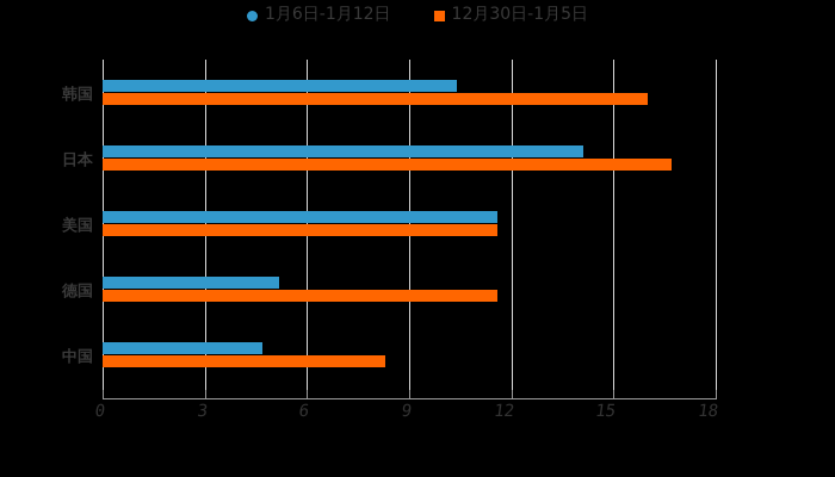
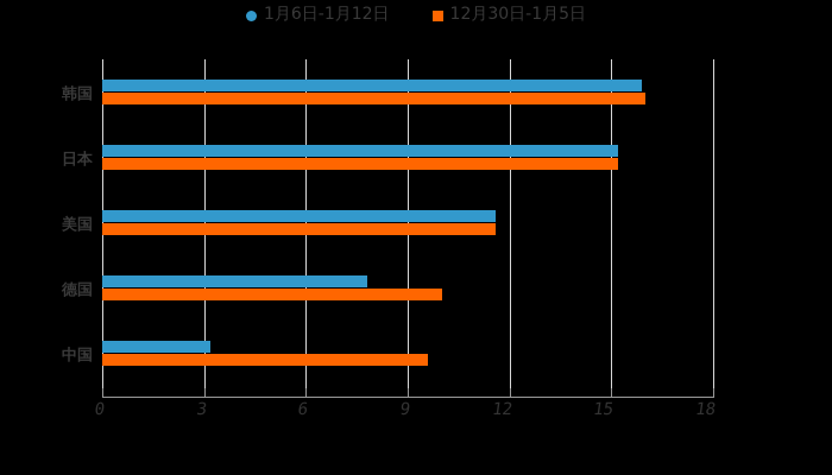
1月6日-1月12日/韩国: 10.4 -> 15.9
1月6日-1月12日/日本: 14.1 -> 15.2
12月30日-1月5日/日本: 16.7 -> 15.2
1月6日-1月12日/德国: 5.2 -> 7.8
12月30日-1月5日/德国: 11.6 -> 10.0
1月6日-1月12日/中国: 4.7 -> 3.2
12月30日-1月5日/中国: 8.3 -> 9.6
